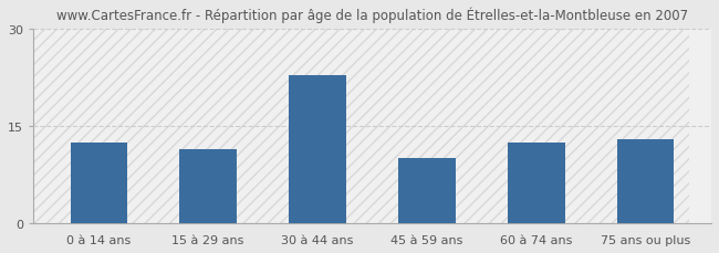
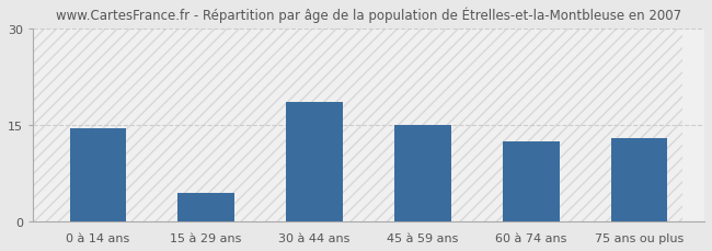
0 à 14 ans: 12.4 -> 14.5
15 à 29 ans: 11.4 -> 4.5
30 à 44 ans: 22.8 -> 18.5
45 à 59 ans: 10.0 -> 15.0
